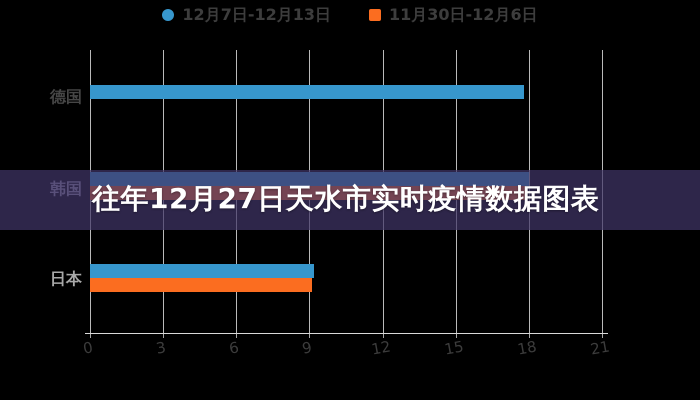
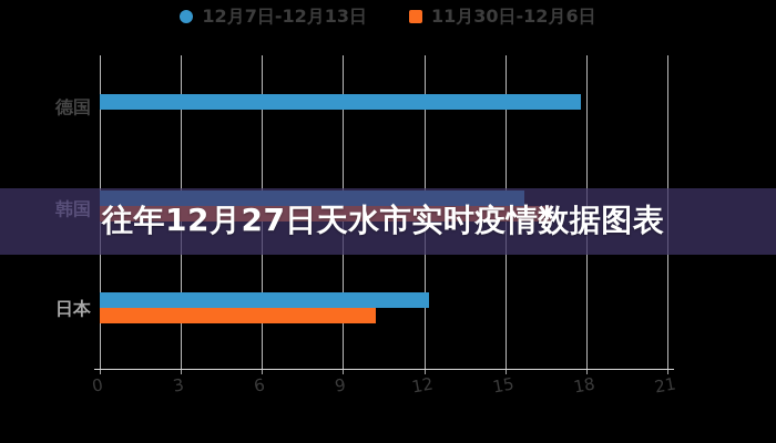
12月7日-12月13日/韩国: 18.0 -> 15.7
11月30日-12月6日/韩国: 17.9 -> 16.7
12月7日-12月13日/日本: 9.2 -> 12.2
11月30日-12月6日/日本: 9.1 -> 10.2
